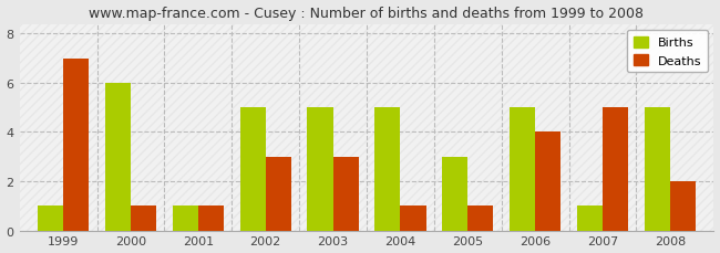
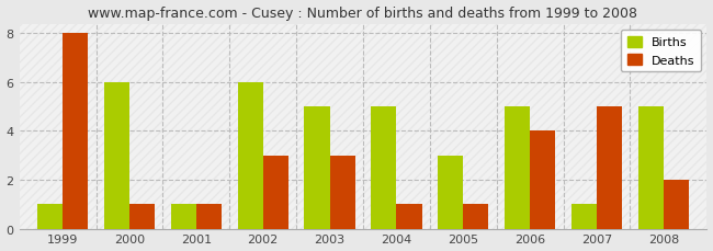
Deaths/1999: 7 -> 8
Births/2002: 5 -> 6
